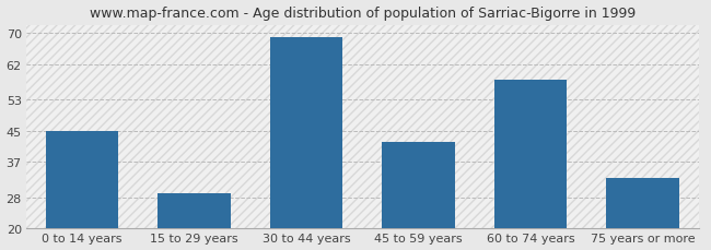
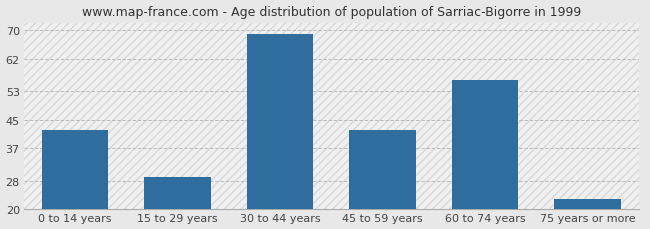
0 to 14 years: 45 -> 42
60 to 74 years: 58 -> 56
75 years or more: 33 -> 23
